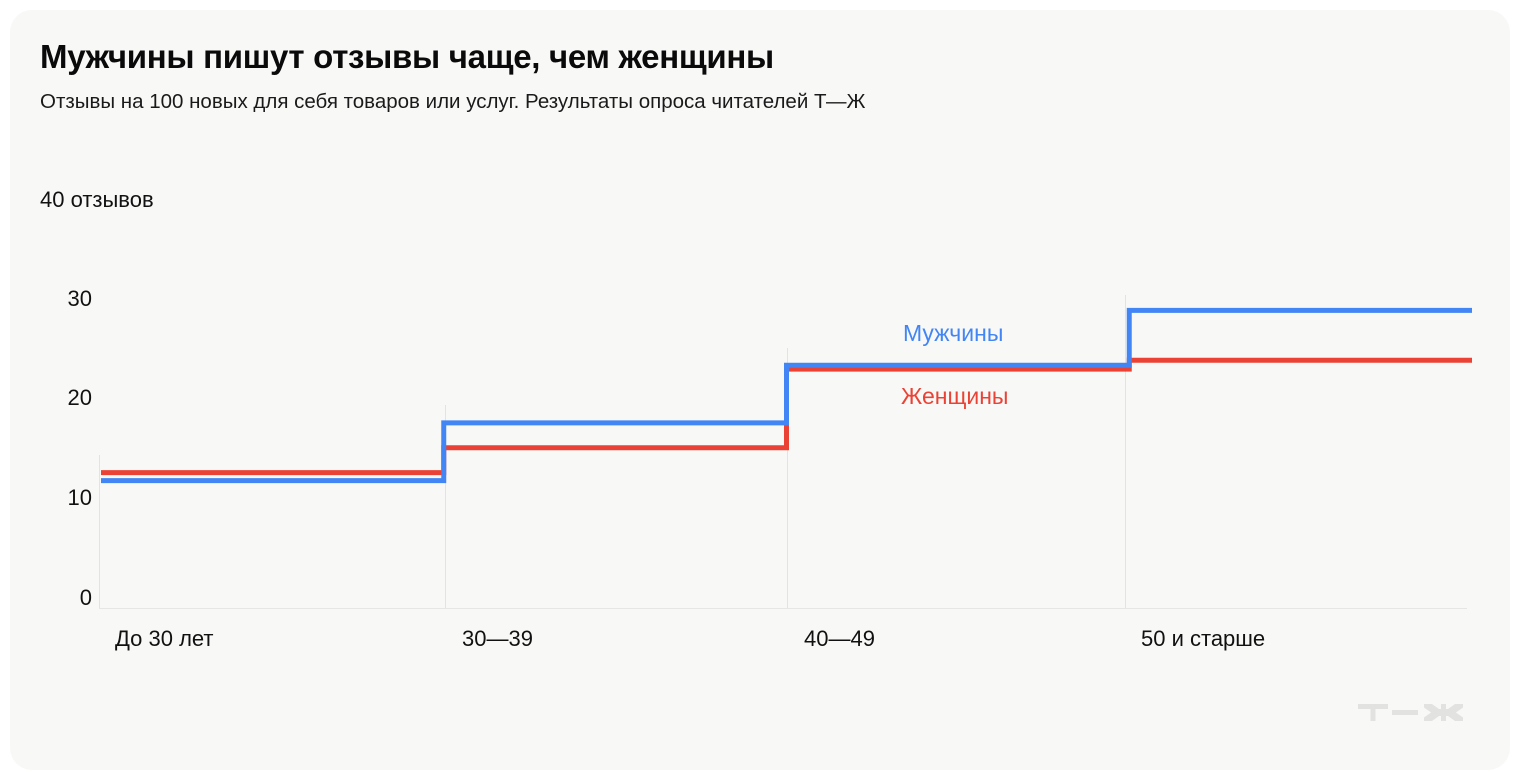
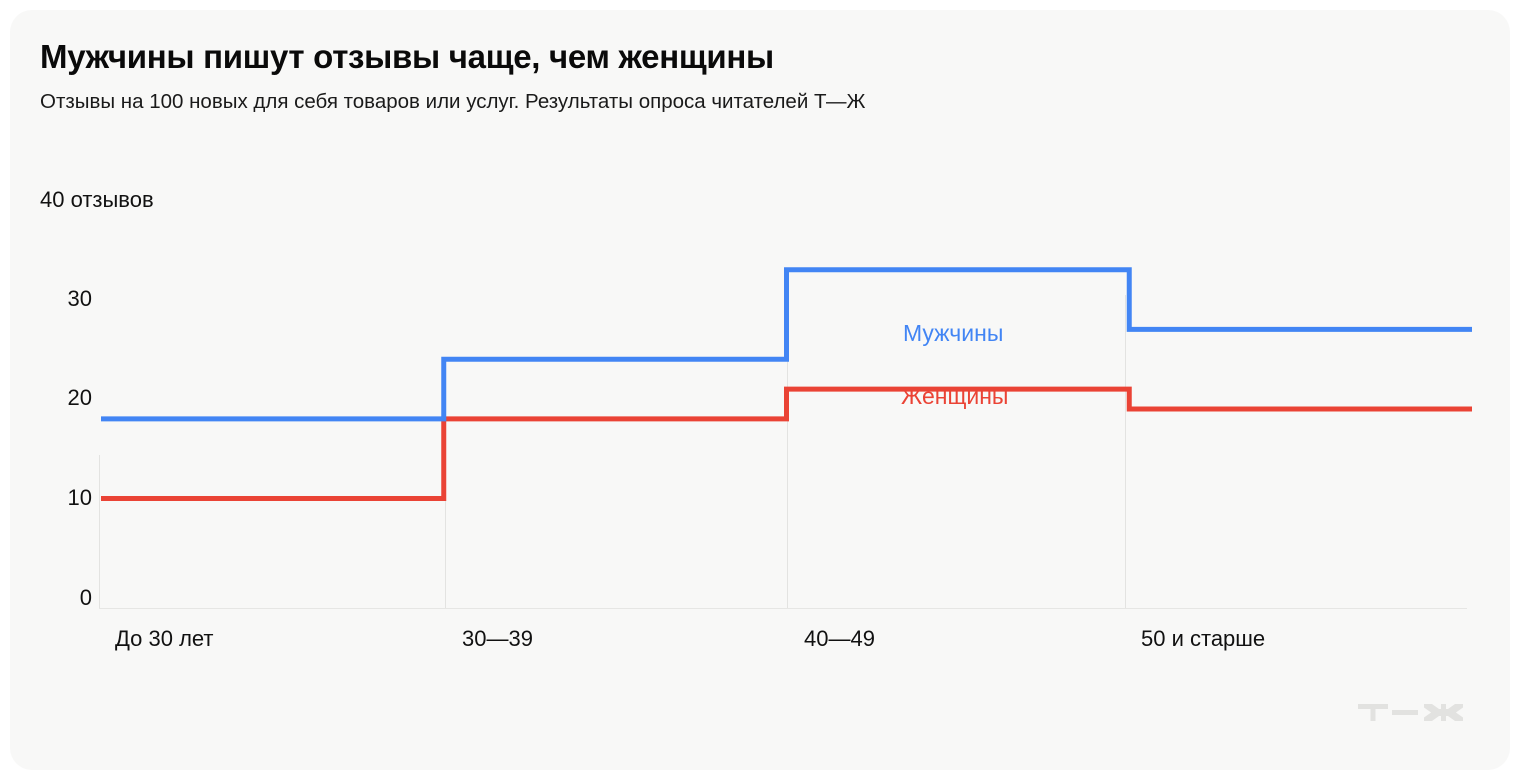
Мужчины/До 30 лет: 12 -> 18
Женщины/До 30 лет: 13 -> 10
Мужчины/30—39: 18 -> 24
Женщины/30—39: 15 -> 18
Мужчины/40—49: 23 -> 33
Женщины/40—49: 23 -> 21
Мужчины/50 и старше: 29 -> 27
Женщины/50 и старше: 24 -> 19
